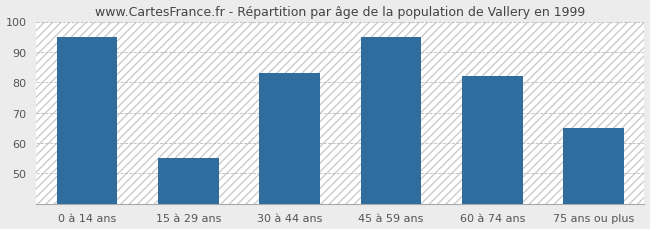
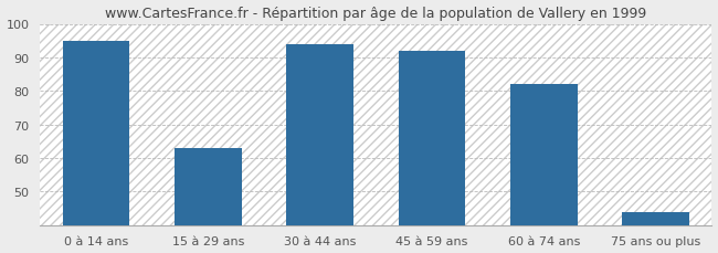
15 à 29 ans: 55 -> 63
30 à 44 ans: 83 -> 94
45 à 59 ans: 95 -> 92
75 ans ou plus: 65 -> 44
